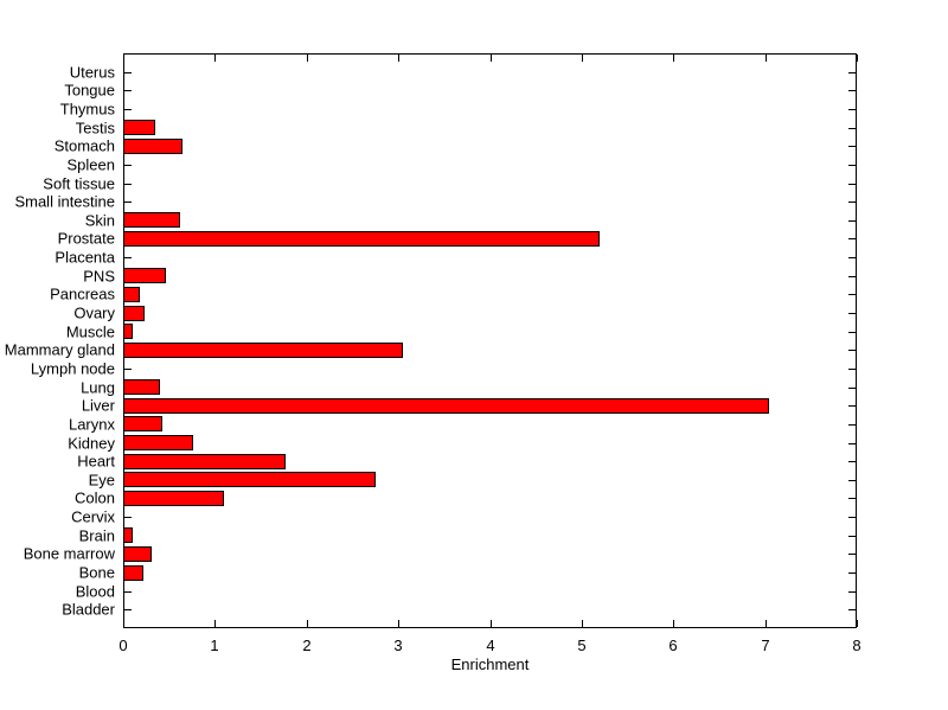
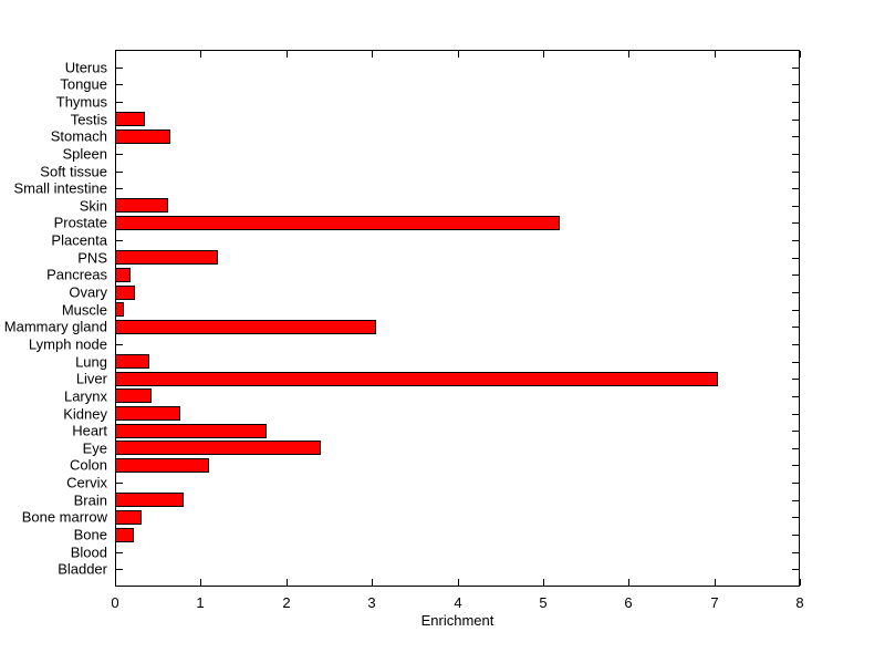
PNS: 0.5 -> 1.2
Eye: 2.8 -> 2.4
Brain: 0.1 -> 0.8
